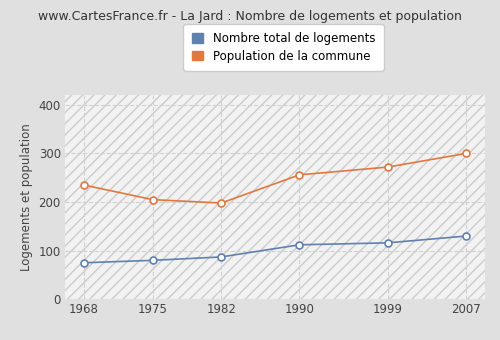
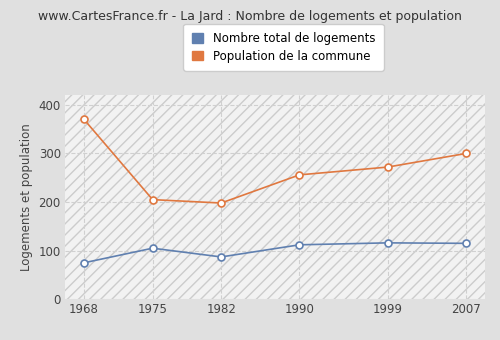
Population de la commune/1968: 235 -> 370
Nombre total de logements/1975: 80 -> 105
Nombre total de logements/2007: 130 -> 115
